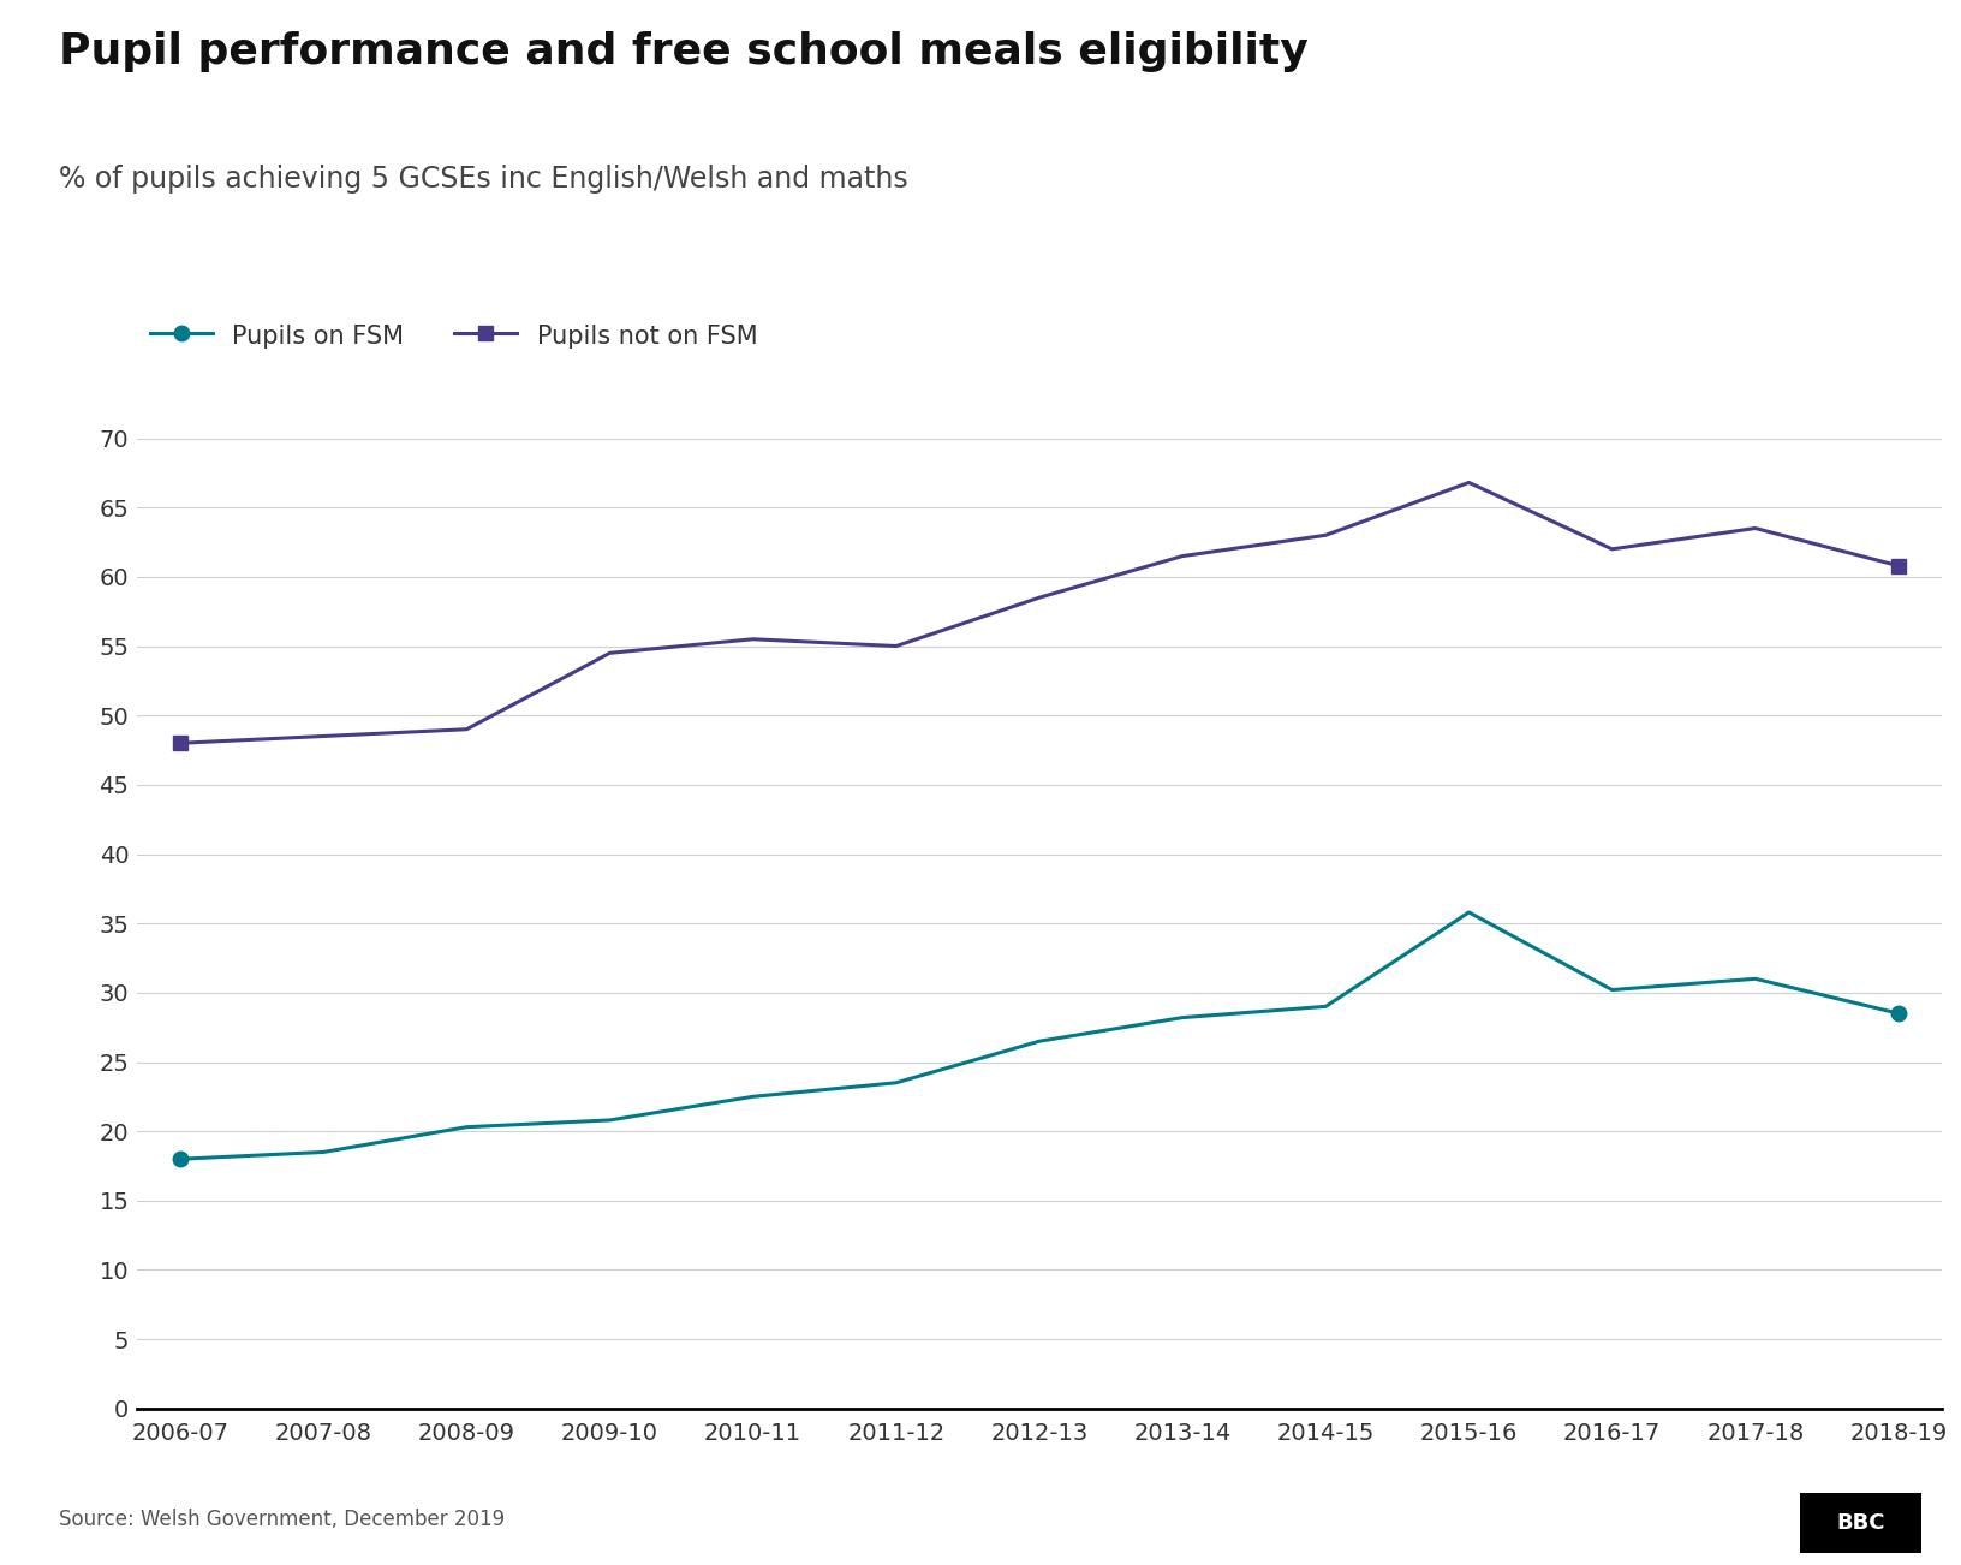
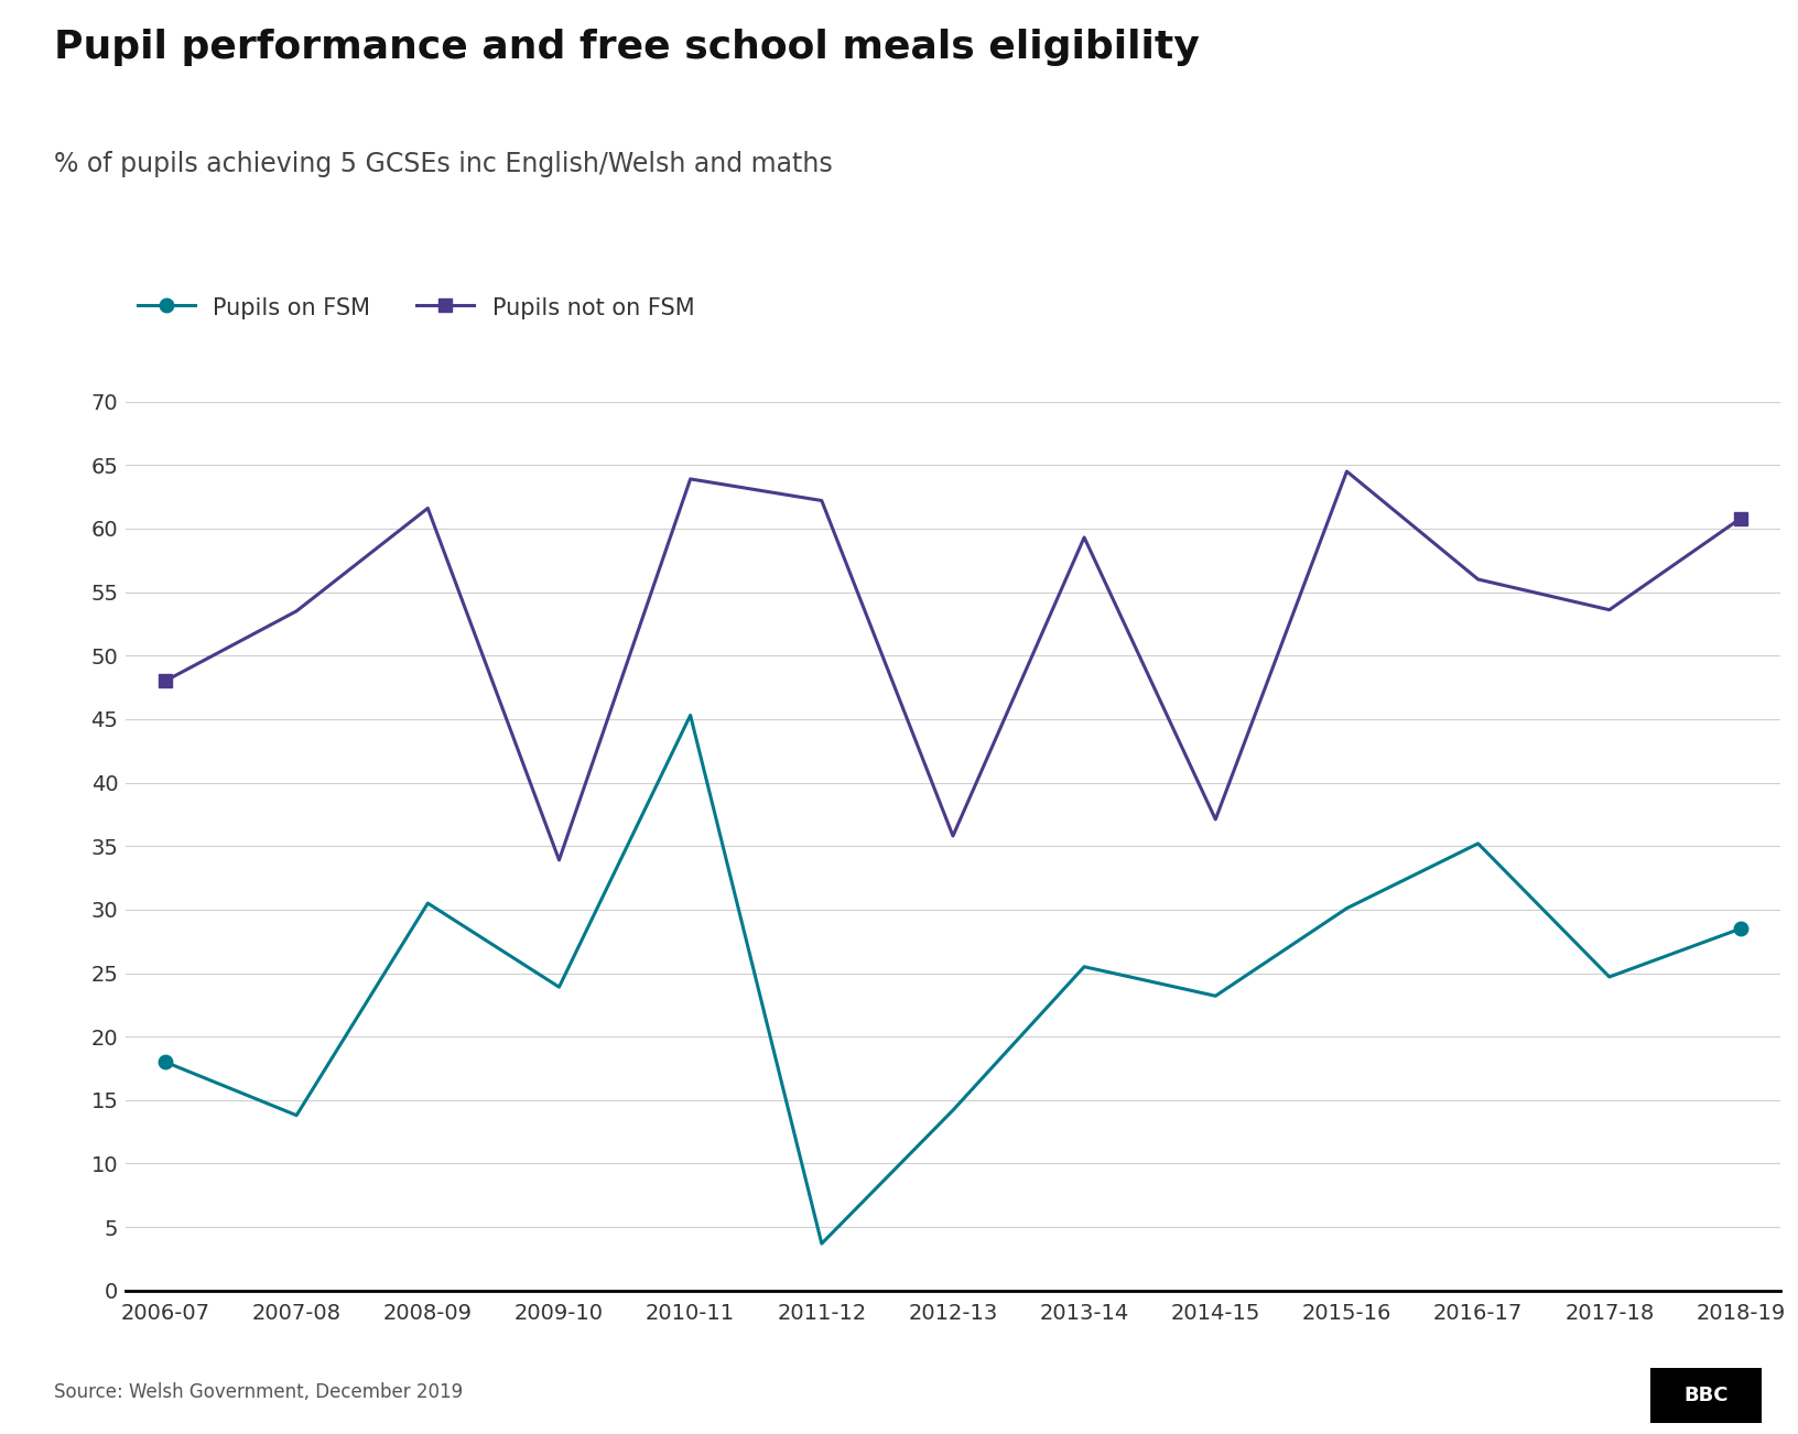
Pupils on FSM/2007-08: 18.5 -> 13.8
Pupils not on FSM/2007-08: 48.5 -> 53.5
Pupils on FSM/2008-09: 20.3 -> 30.5
Pupils not on FSM/2008-09: 49.0 -> 61.6
Pupils on FSM/2009-10: 20.8 -> 23.9
Pupils not on FSM/2009-10: 54.5 -> 33.9
Pupils on FSM/2010-11: 22.5 -> 45.3
Pupils not on FSM/2010-11: 55.5 -> 63.9
Pupils on FSM/2011-12: 23.5 -> 3.7
Pupils not on FSM/2011-12: 55.0 -> 62.2
Pupils on FSM/2012-13: 26.5 -> 14.2
Pupils not on FSM/2012-13: 58.5 -> 35.8
Pupils on FSM/2013-14: 28.2 -> 25.5
Pupils not on FSM/2013-14: 61.5 -> 59.3
Pupils on FSM/2014-15: 29.0 -> 23.2
Pupils not on FSM/2014-15: 63.0 -> 37.1
Pupils on FSM/2015-16: 35.8 -> 30.1
Pupils not on FSM/2015-16: 66.8 -> 64.5
Pupils on FSM/2016-17: 30.2 -> 35.2
Pupils not on FSM/2016-17: 62.0 -> 56.0
Pupils on FSM/2017-18: 31.0 -> 24.7
Pupils not on FSM/2017-18: 63.5 -> 53.6
